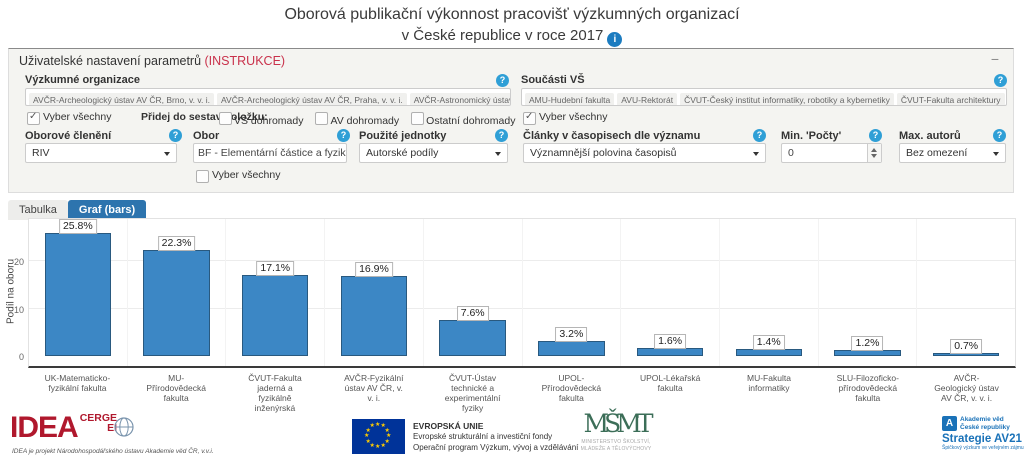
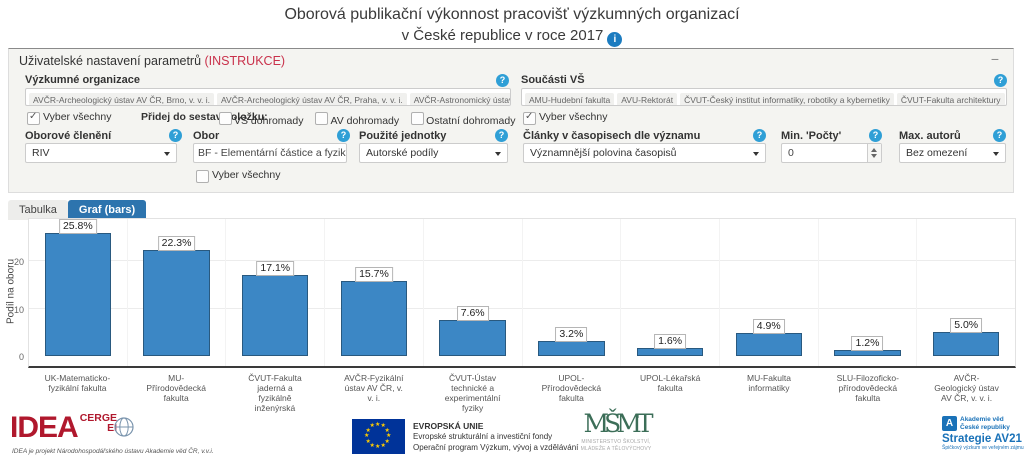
AVČR-Fyzikální ústav AV ČR, v. v. i.: 16.9% -> 15.7%
MU-Fakulta informatiky: 1.4% -> 4.9%
AVČR-Geologický ústav AV ČR, v. v. i.: 0.7% -> 5.0%
